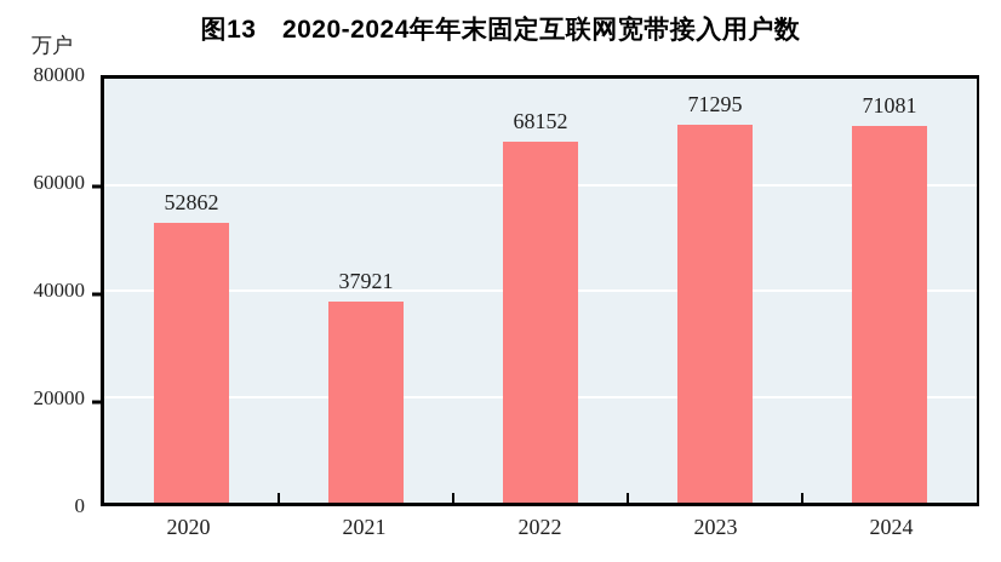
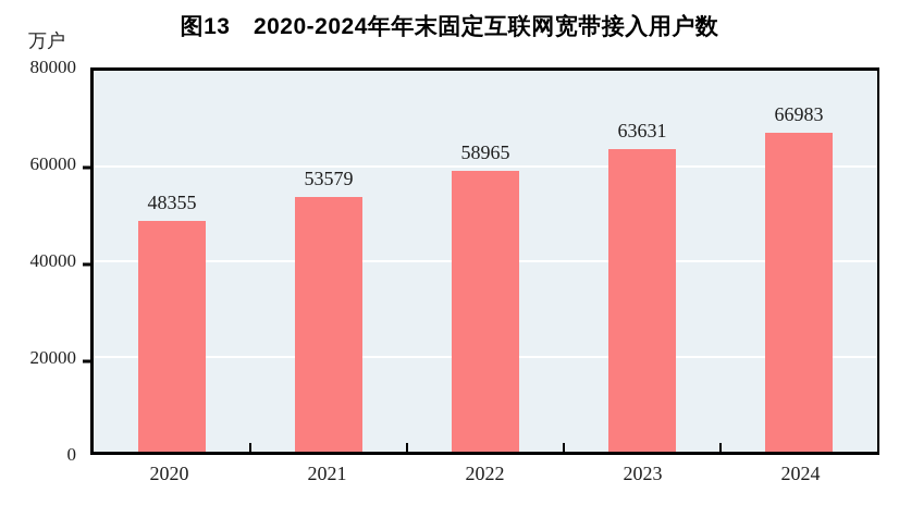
2020: 52862 -> 48355
2021: 37921 -> 53579
2022: 68152 -> 58965
2023: 71295 -> 63631
2024: 71081 -> 66983
